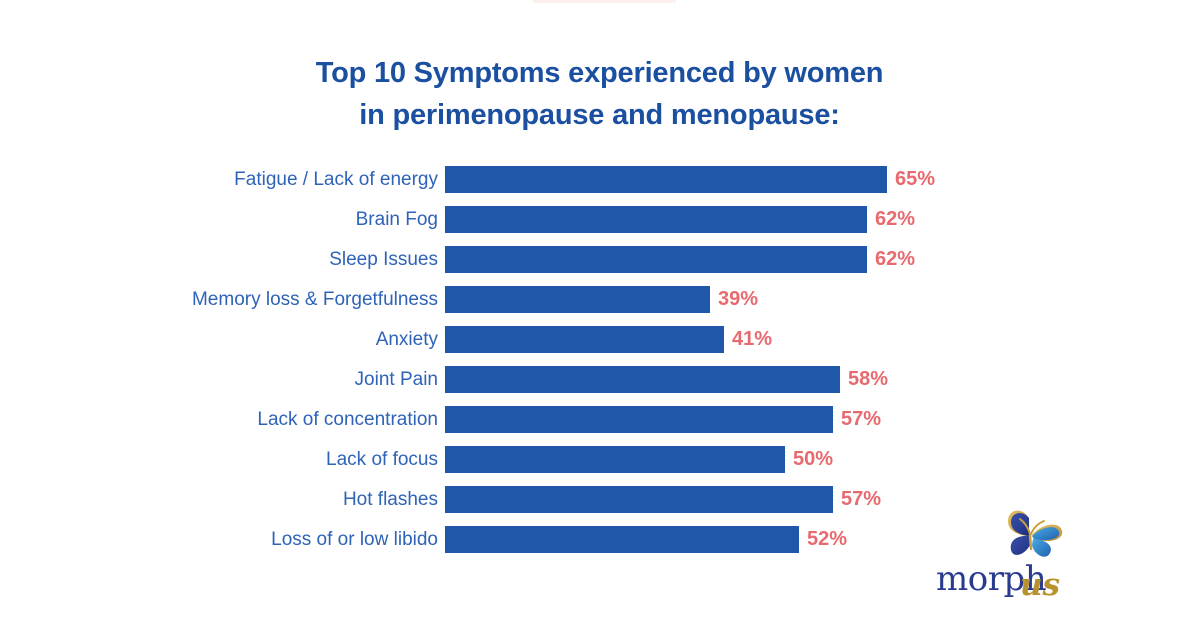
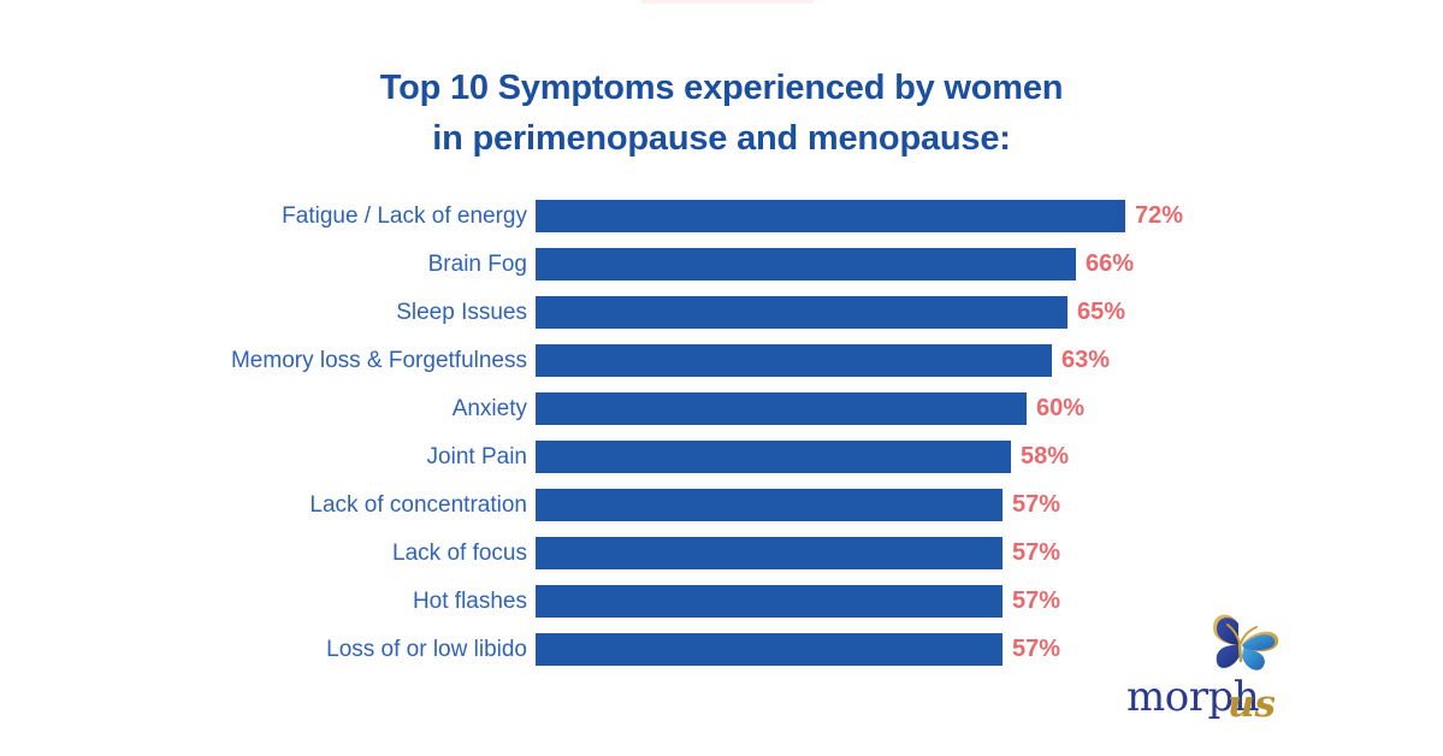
Fatigue / Lack of energy: 65% -> 72%
Brain Fog: 62% -> 66%
Sleep Issues: 62% -> 65%
Memory loss & Forgetfulness: 39% -> 63%
Anxiety: 41% -> 60%
Lack of focus: 50% -> 57%
Loss of or low libido: 52% -> 57%
